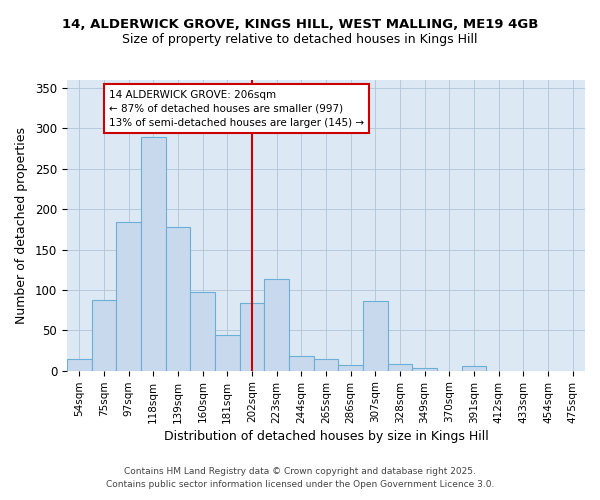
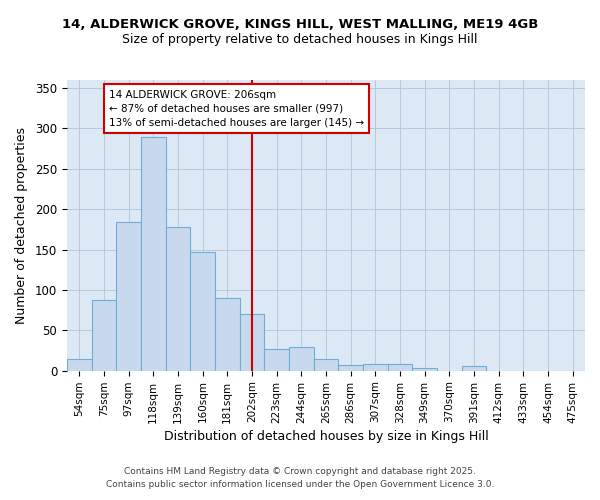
160sqm: 98 -> 147
181sqm: 44 -> 90
202sqm: 84 -> 70
223sqm: 114 -> 27
244sqm: 18 -> 29
307sqm: 86 -> 8
